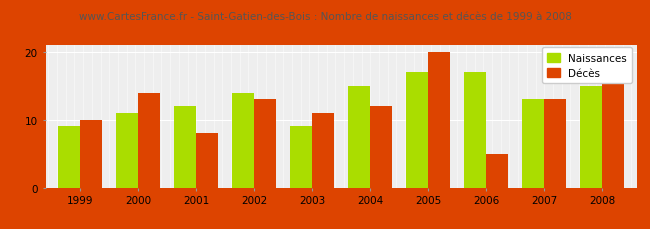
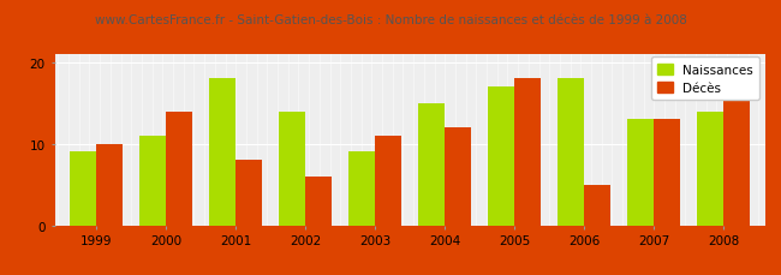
Naissances/2001: 12 -> 18
Décès/2002: 13 -> 6
Décès/2005: 20 -> 18
Naissances/2006: 17 -> 18
Naissances/2008: 15 -> 14
